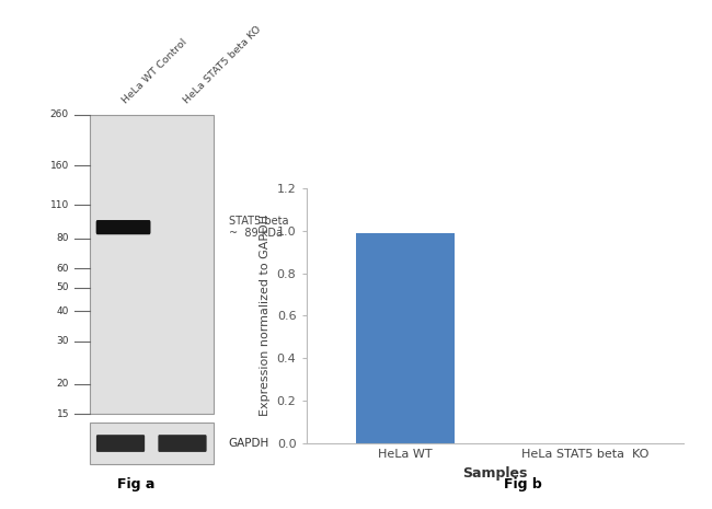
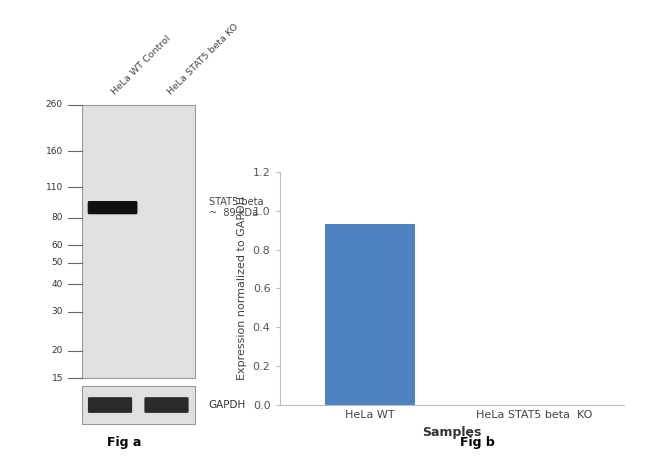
HeLa WT: 0.99 -> 0.93
